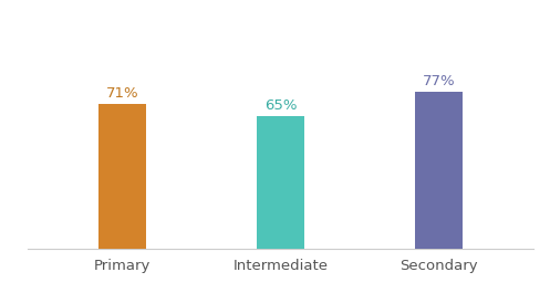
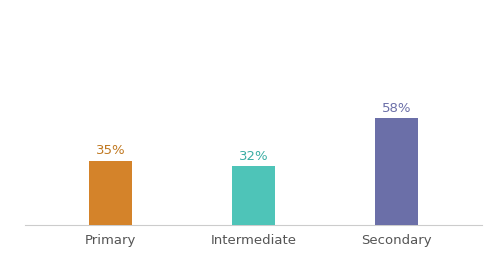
Primary: 71% -> 35%
Intermediate: 65% -> 32%
Secondary: 77% -> 58%
